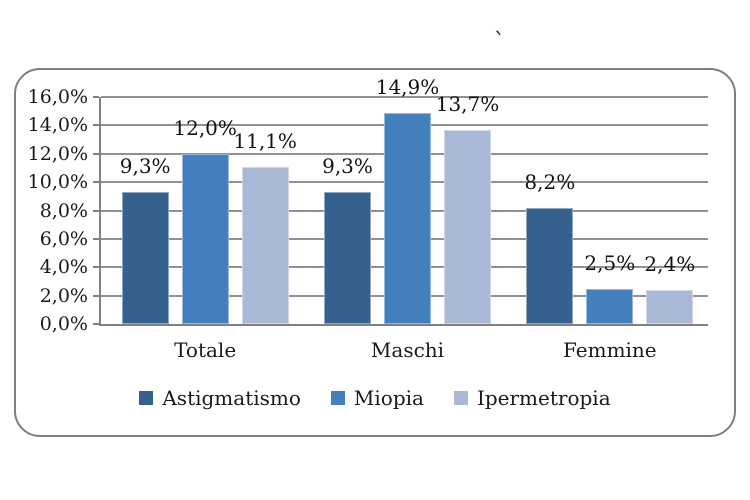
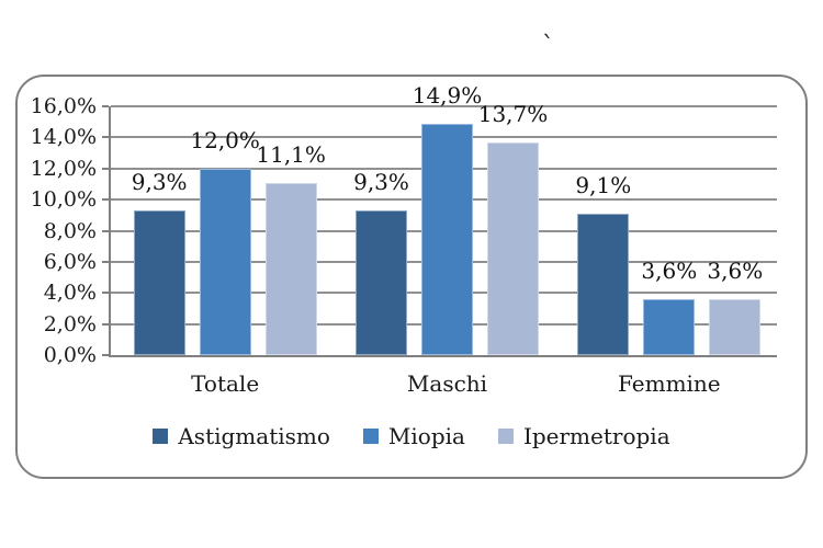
Astigmatismo/Femmine: 8,2% -> 9,1%
Miopia/Femmine: 2,5% -> 3,6%
Ipermetropia/Femmine: 2,4% -> 3,6%
